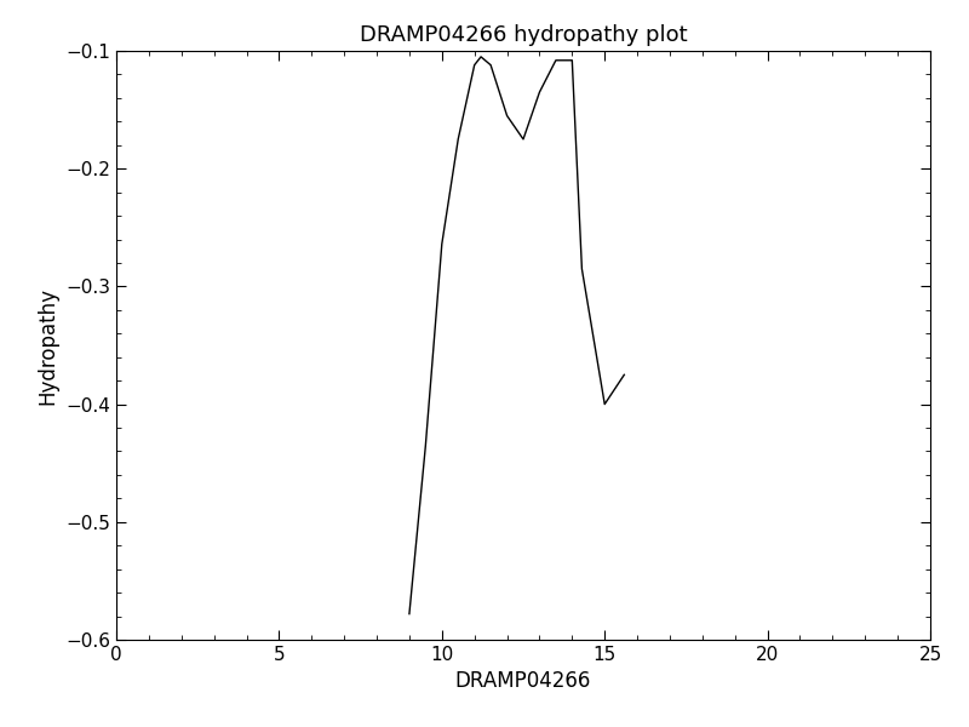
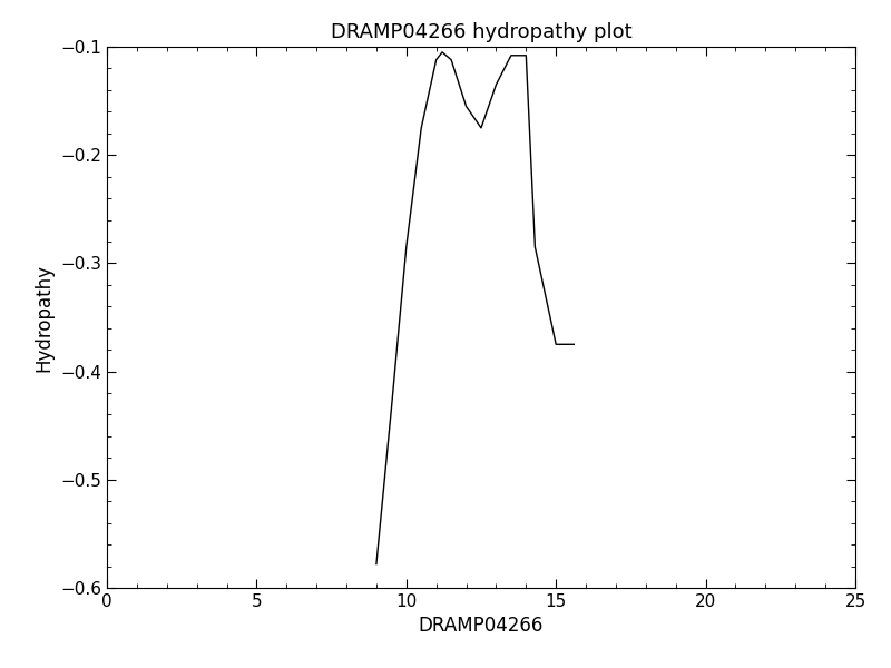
10: -0.264 -> -0.285
15: -0.400 -> -0.375
